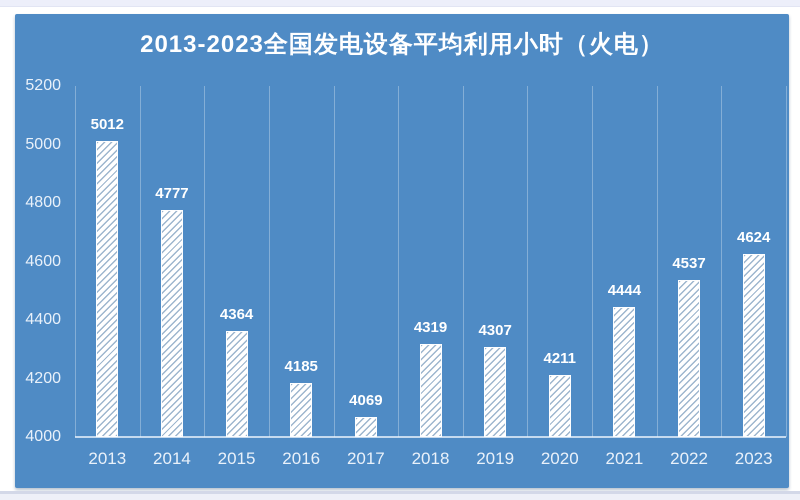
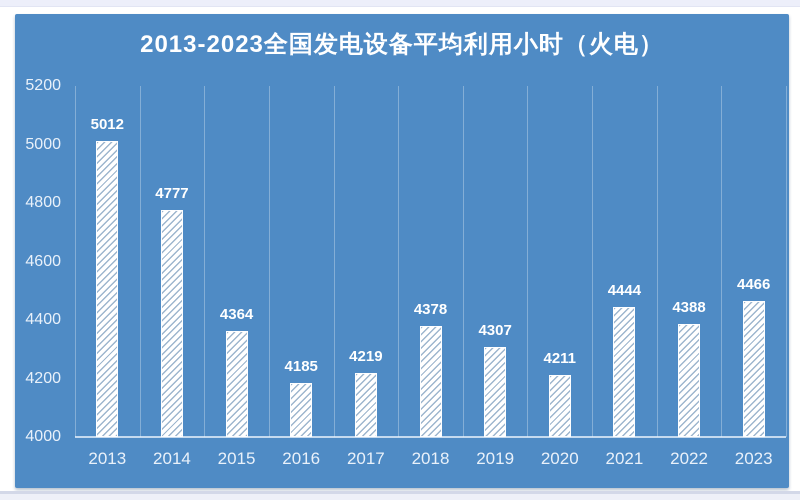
2017: 4069 -> 4219
2018: 4319 -> 4378
2022: 4537 -> 4388
2023: 4624 -> 4466
